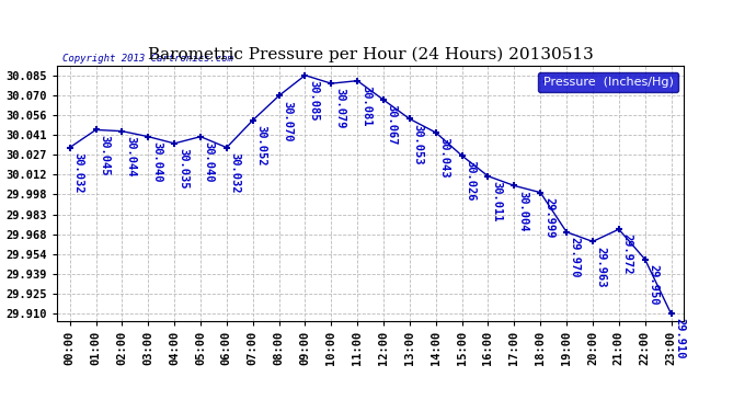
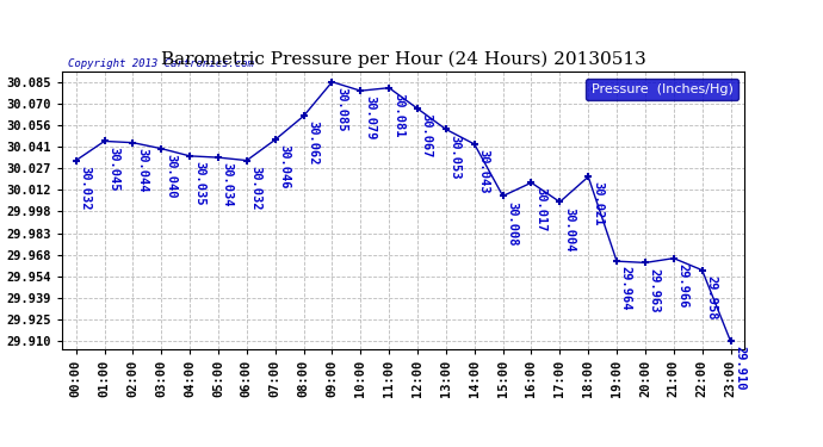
05:00: 30.040 -> 30.034
07:00: 30.052 -> 30.046
08:00: 30.070 -> 30.062
15:00: 30.026 -> 30.008
16:00: 30.011 -> 30.017
18:00: 29.999 -> 30.021
19:00: 29.970 -> 29.964
21:00: 29.972 -> 29.966
22:00: 29.950 -> 29.958
